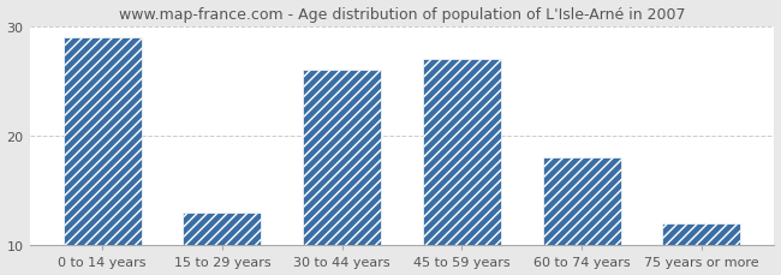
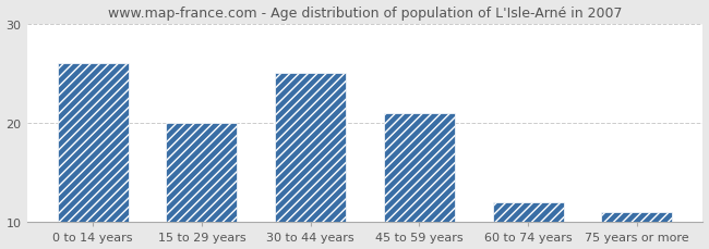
0 to 14 years: 29 -> 26
15 to 29 years: 13 -> 20
30 to 44 years: 26 -> 25
45 to 59 years: 27 -> 21
60 to 74 years: 18 -> 12
75 years or more: 12 -> 11
